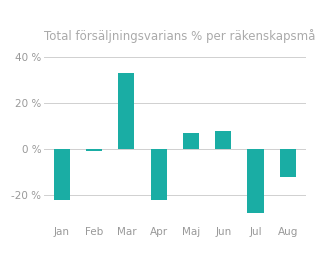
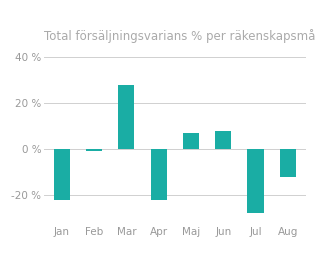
Mar: 33 % -> 28 %
